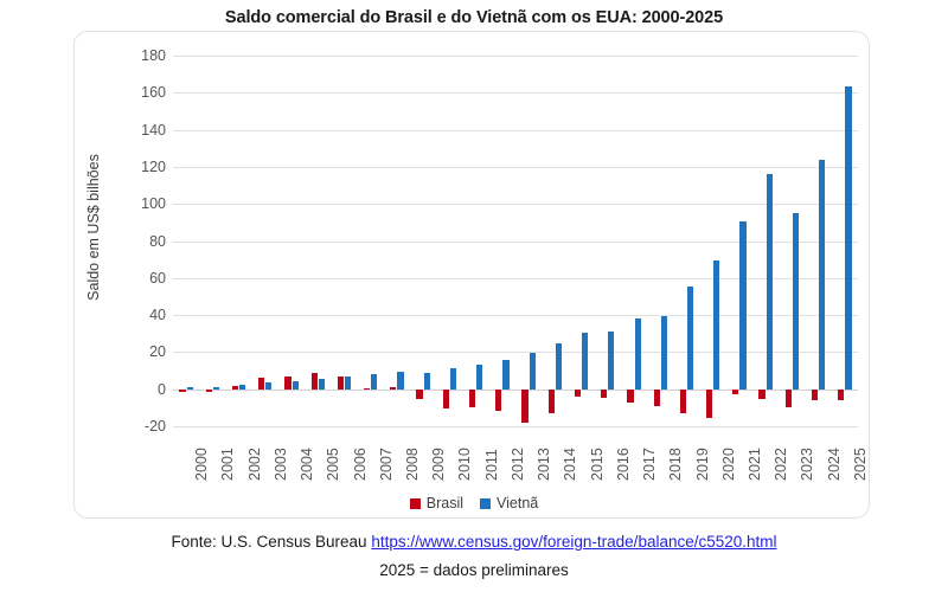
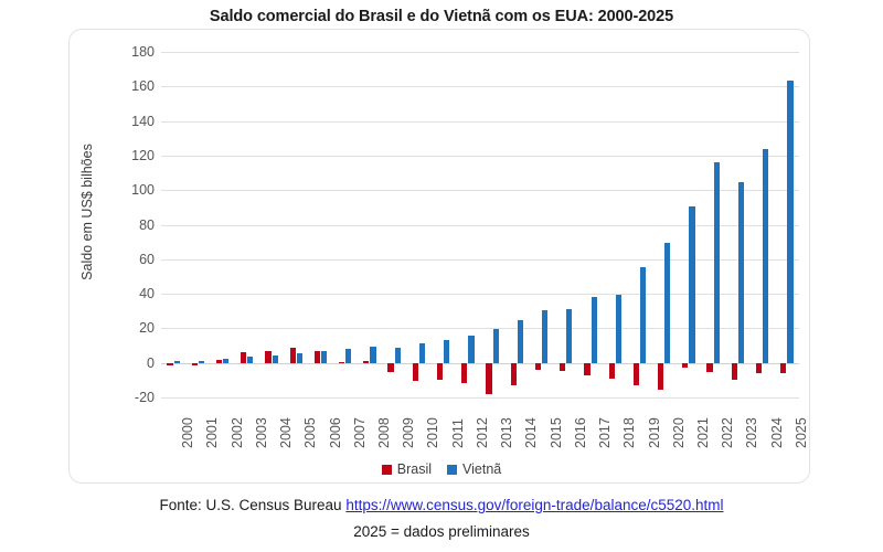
Vietnã/2023: 95 -> 104
